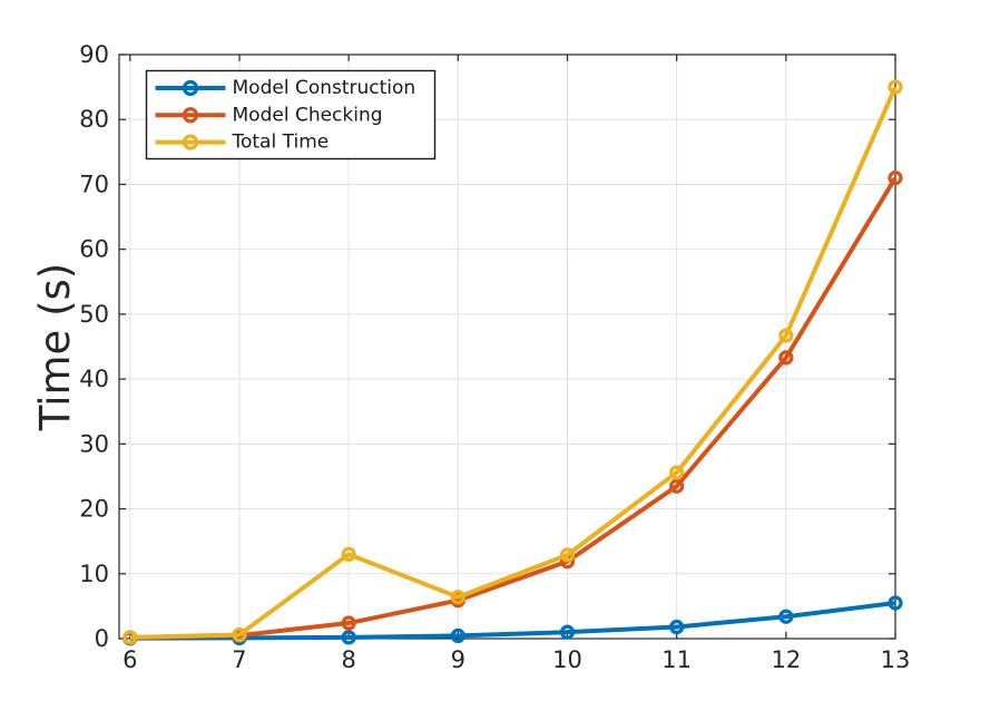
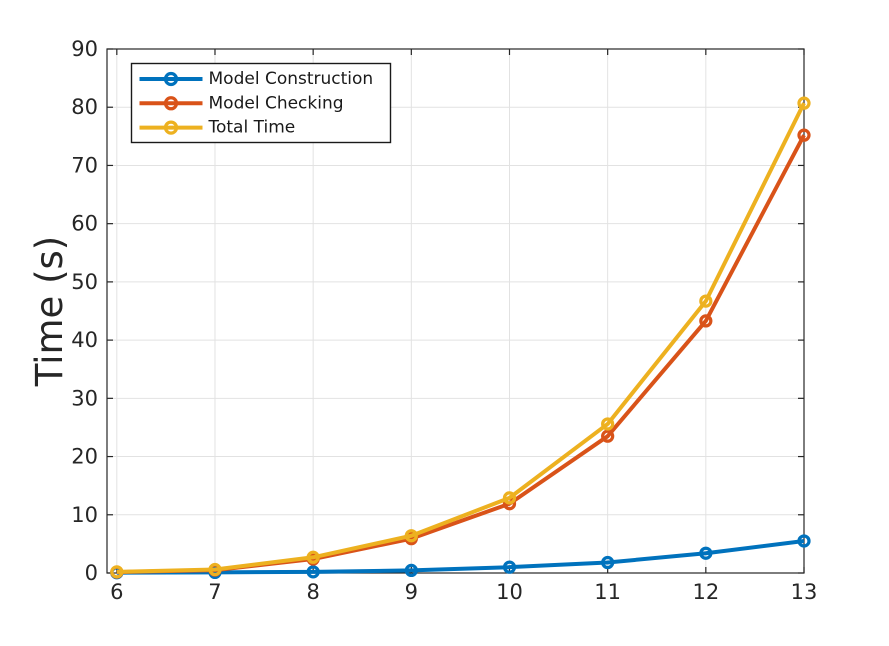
Total Time/8: 13 -> 3
Model Checking/13: 71 -> 75
Total Time/13: 85 -> 81
